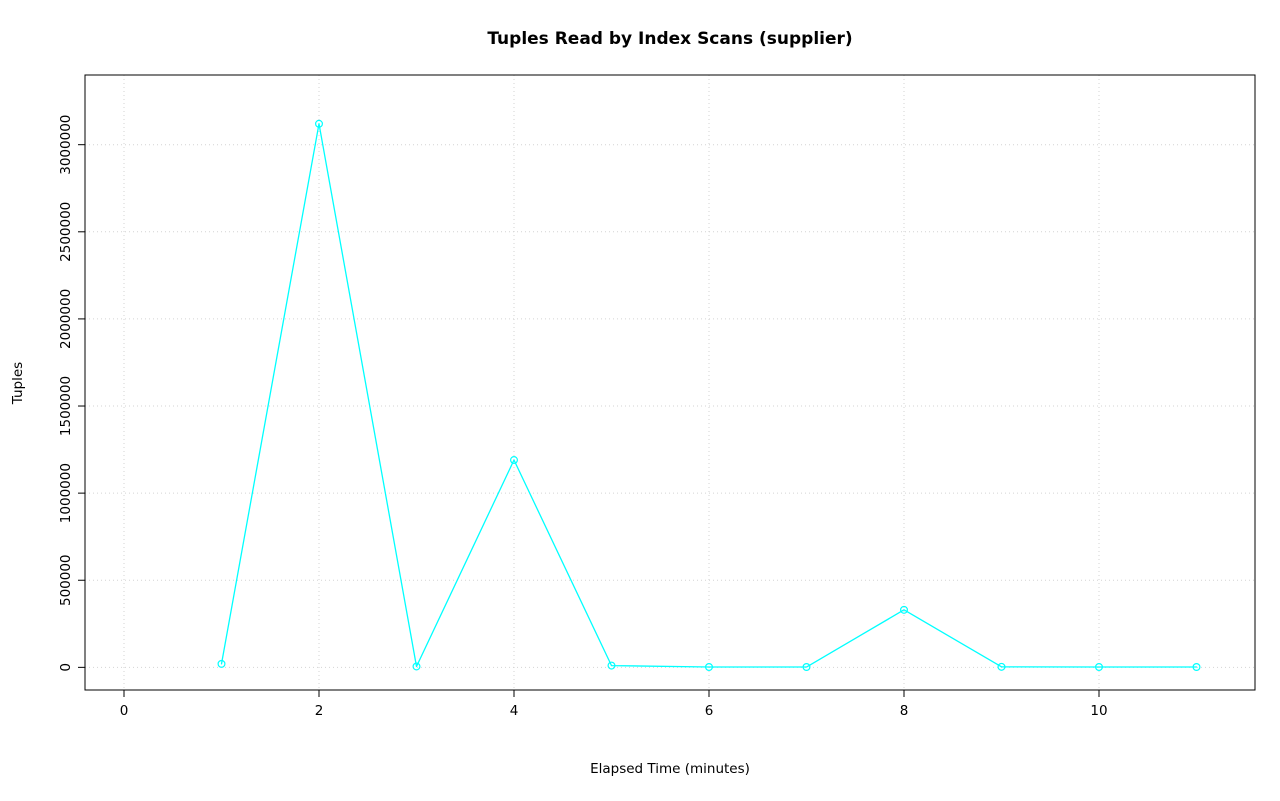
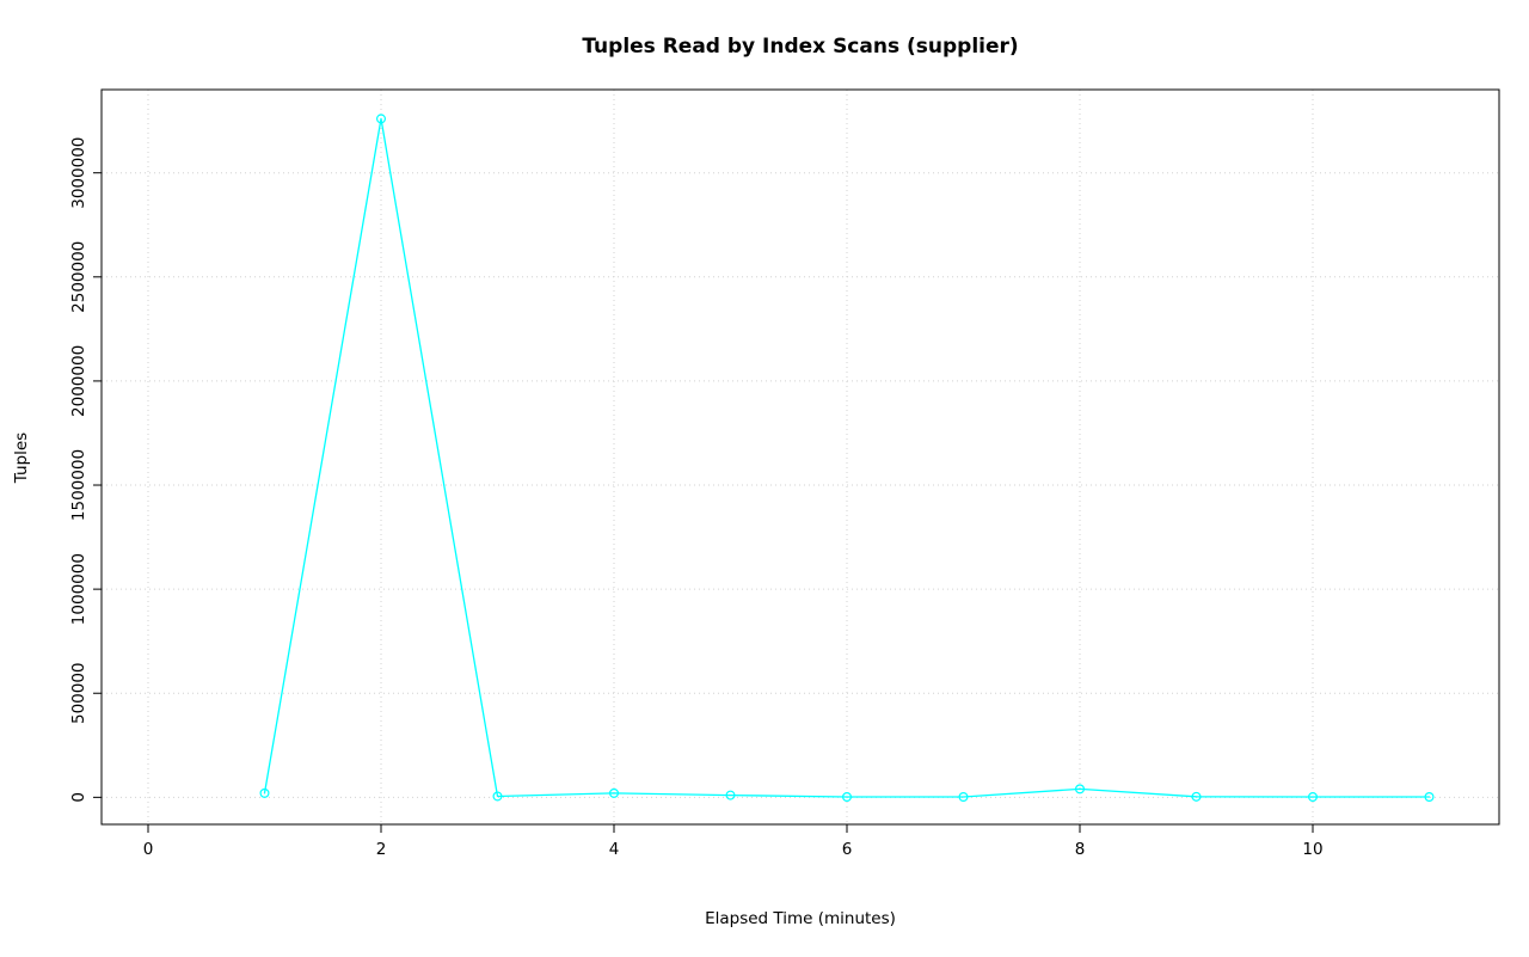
2: 3120000 -> 3260000
4: 1190000 -> 20000
8: 330000 -> 40000
